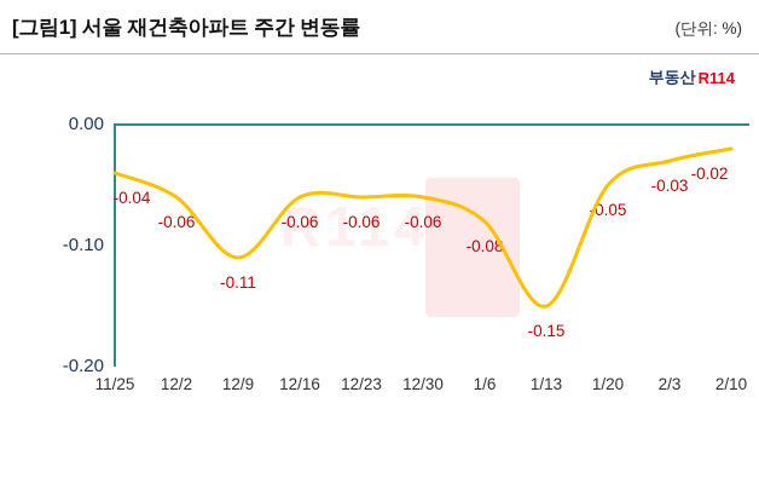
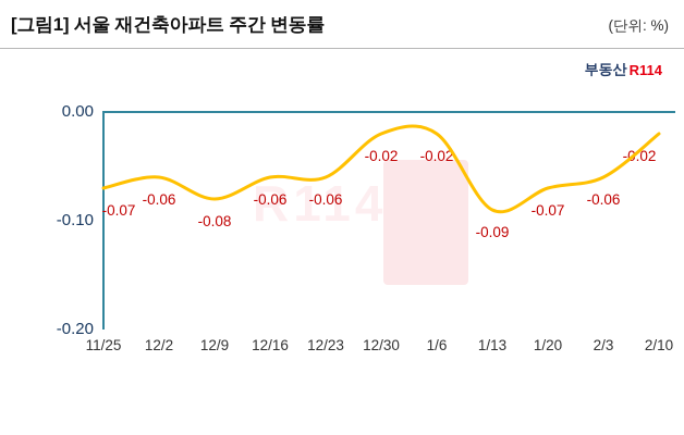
11/25: -0.04 -> -0.07
12/9: -0.11 -> -0.08
12/30: -0.06 -> -0.02
1/6: -0.08 -> -0.02
1/13: -0.15 -> -0.09
1/20: -0.05 -> -0.07
2/3: -0.03 -> -0.06
